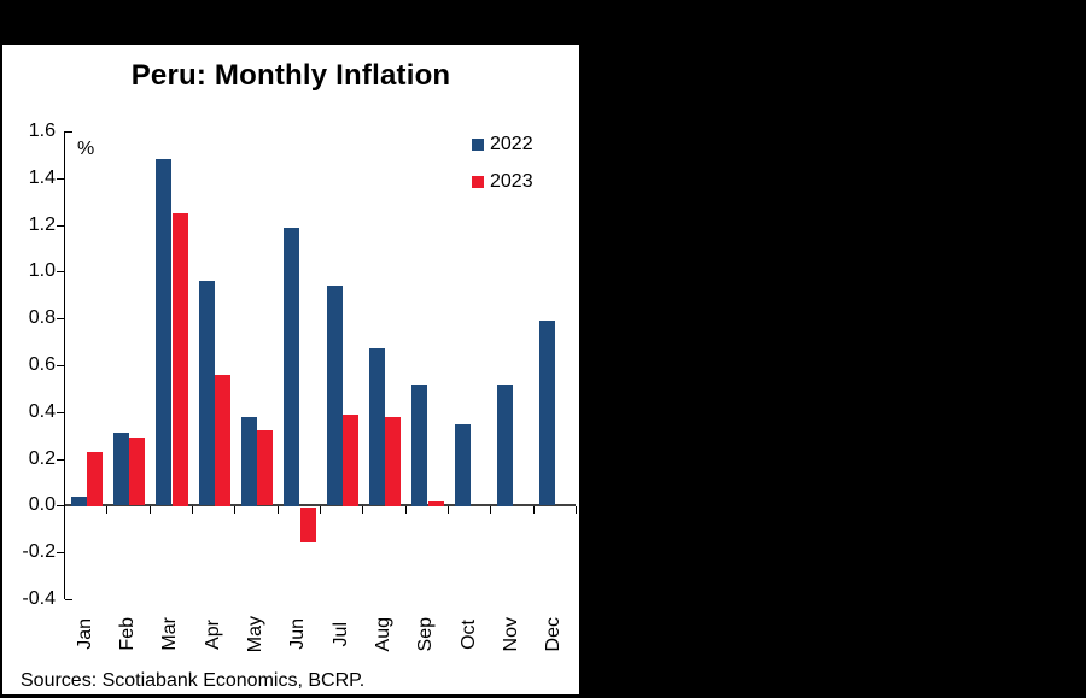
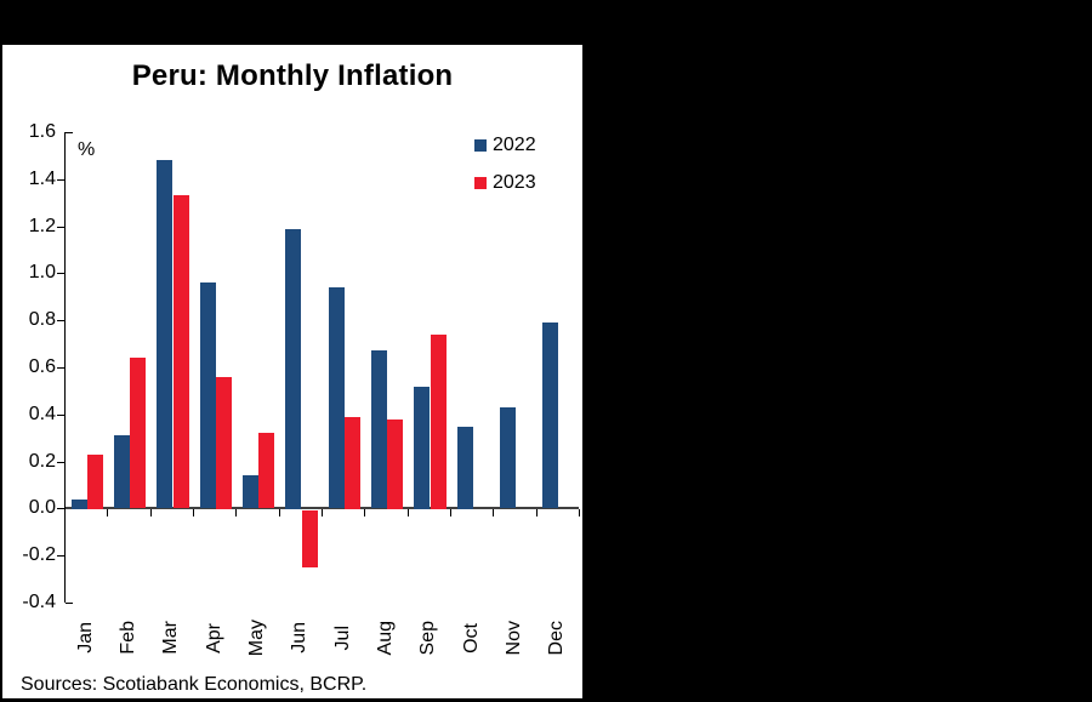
2023/Feb: 0.29 -> 0.64
2023/Mar: 1.25 -> 1.33
2022/May: 0.38 -> 0.14
2023/Jun: -0.15 -> -0.24
2023/Sep: 0.02 -> 0.74
2022/Nov: 0.52 -> 0.43
